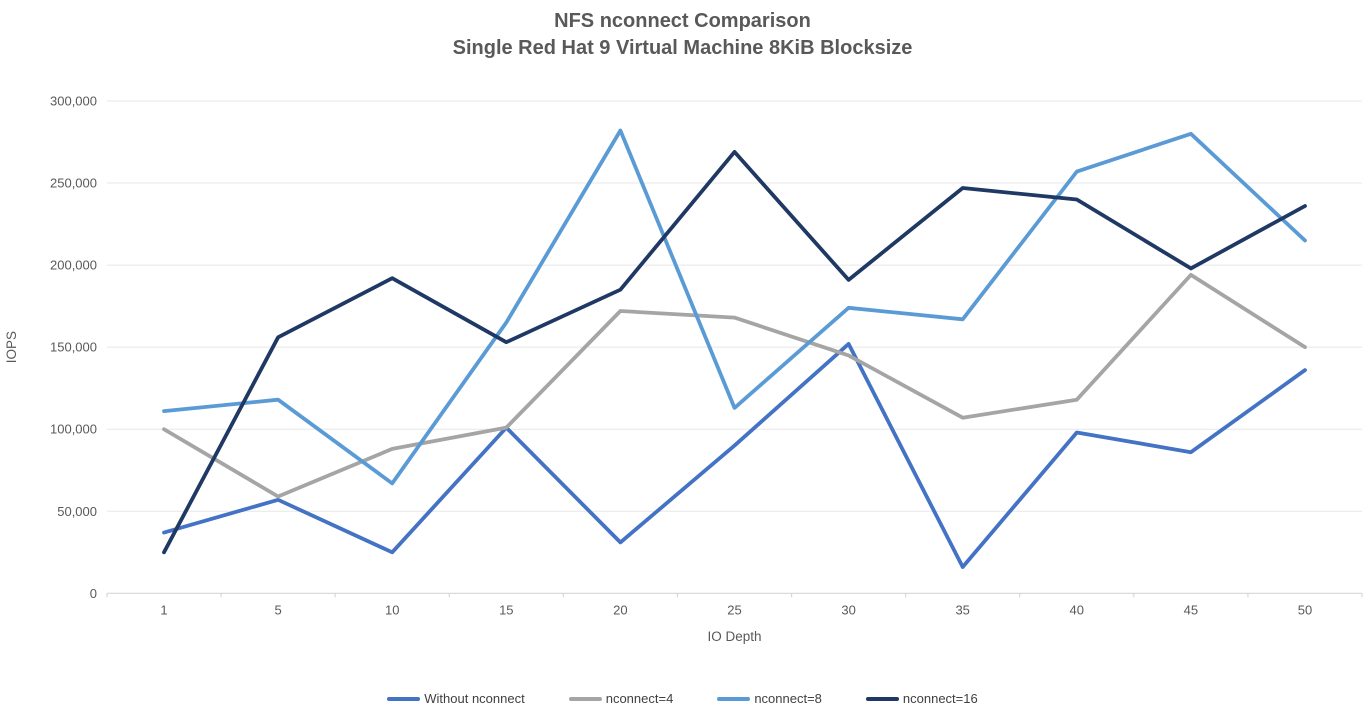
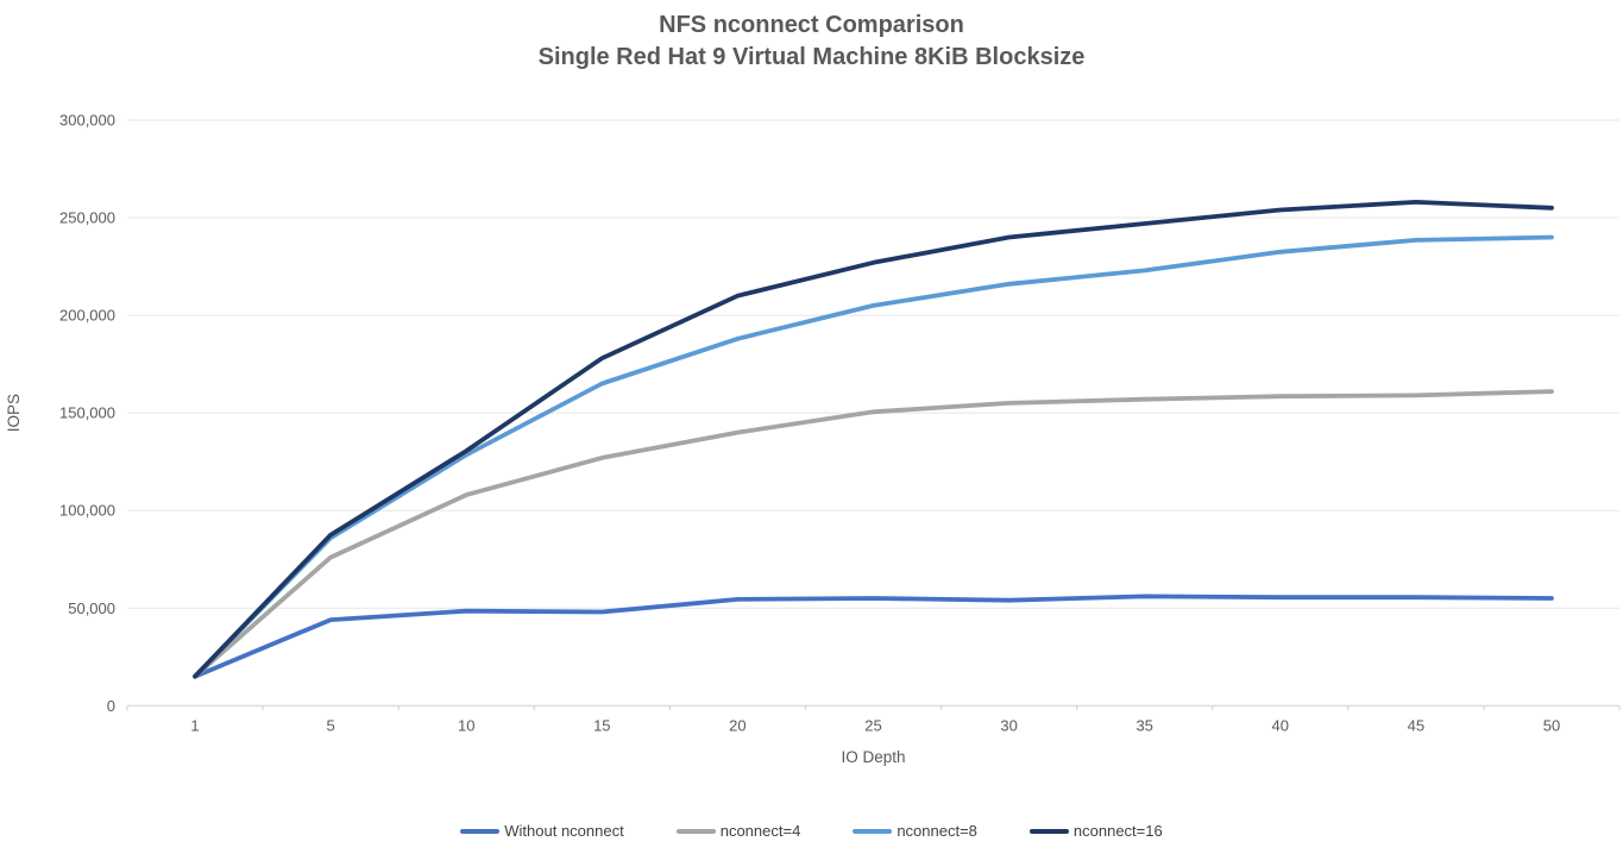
Without nconnect/1: 37000 -> 15000
nconnect=4/1: 100000 -> 15000
nconnect=8/1: 111000 -> 15000
nconnect=16/1: 25000 -> 15000
Without nconnect/5: 57000 -> 44000
nconnect=4/5: 59000 -> 76000
nconnect=8/5: 118000 -> 86000
nconnect=16/5: 156000 -> 88000
Without nconnect/10: 25000 -> 48000
nconnect=4/10: 88000 -> 108000
nconnect=8/10: 67000 -> 128000
nconnect=16/10: 192000 -> 130000
Without nconnect/15: 101000 -> 48000
nconnect=4/15: 101000 -> 127000
nconnect=16/15: 153000 -> 178000
Without nconnect/20: 31000 -> 54000
nconnect=4/20: 172000 -> 140000
nconnect=8/20: 282000 -> 188000
nconnect=16/20: 185000 -> 210000
Without nconnect/25: 90000 -> 55000
nconnect=4/25: 168000 -> 150000
nconnect=8/25: 113000 -> 205000
nconnect=16/25: 269000 -> 227000
Without nconnect/30: 152000 -> 54000
nconnect=4/30: 145000 -> 155000
nconnect=8/30: 174000 -> 216000
nconnect=16/30: 191000 -> 240000
Without nconnect/35: 16000 -> 56000
nconnect=4/35: 107000 -> 157000
nconnect=8/35: 167000 -> 223000
Without nconnect/40: 98000 -> 56000
nconnect=4/40: 118000 -> 158000
nconnect=8/40: 257000 -> 232000
nconnect=16/40: 240000 -> 254000
Without nconnect/45: 86000 -> 56000
nconnect=4/45: 194000 -> 159000
nconnect=8/45: 280000 -> 238000
nconnect=16/45: 198000 -> 258000
Without nconnect/50: 136000 -> 55000
nconnect=4/50: 150000 -> 161000
nconnect=8/50: 215000 -> 240000
nconnect=16/50: 236000 -> 255000
